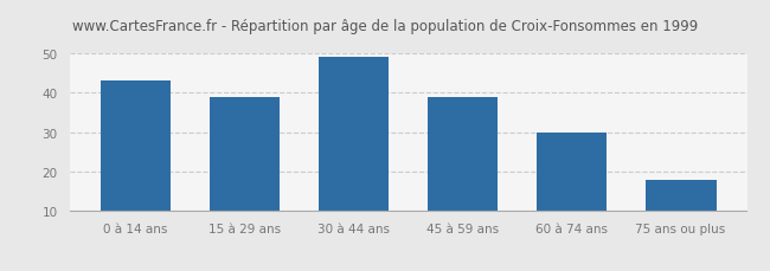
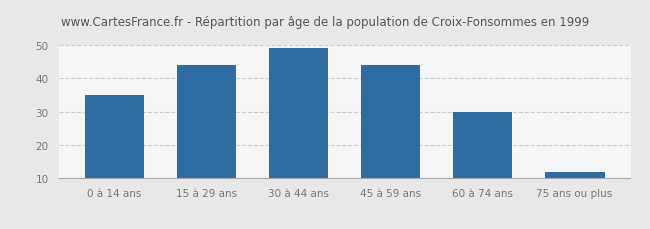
0 à 14 ans: 43 -> 35
15 à 29 ans: 39 -> 44
45 à 59 ans: 39 -> 44
75 ans ou plus: 18 -> 12
